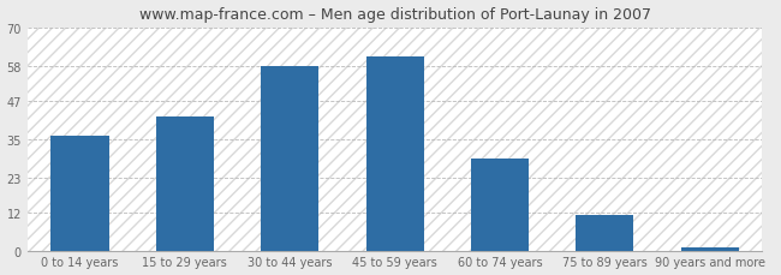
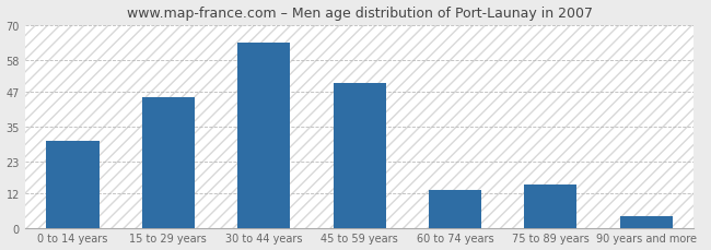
0 to 14 years: 36 -> 30
15 to 29 years: 42 -> 45
30 to 44 years: 58 -> 64
45 to 59 years: 61 -> 50
60 to 74 years: 29 -> 13
75 to 89 years: 11 -> 15
90 years and more: 1 -> 4
